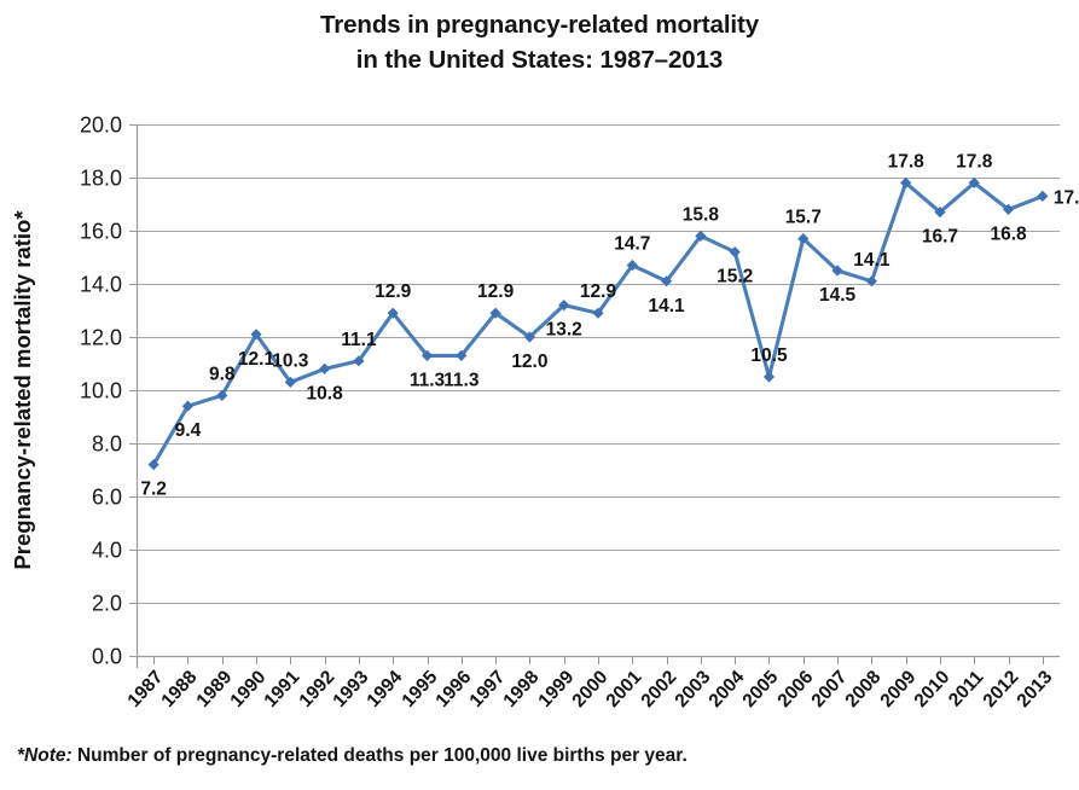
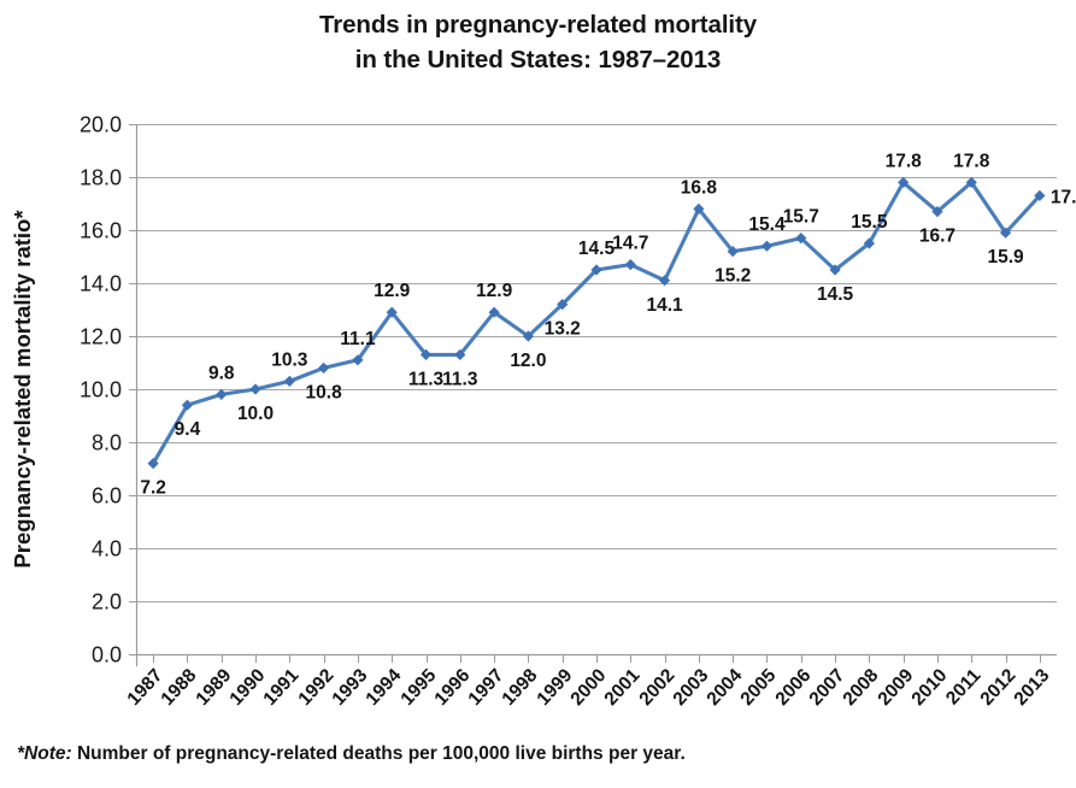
1990: 12.1 -> 10.0
2000: 12.9 -> 14.5
2003: 15.8 -> 16.8
2005: 10.5 -> 15.4
2008: 14.1 -> 15.5
2012: 16.8 -> 15.9
